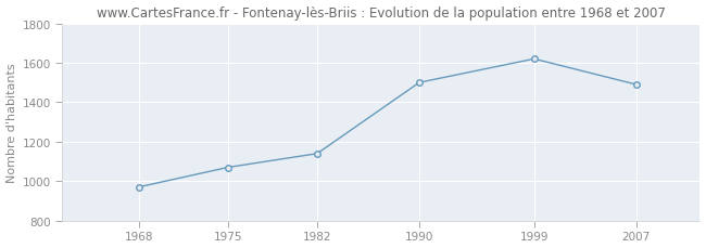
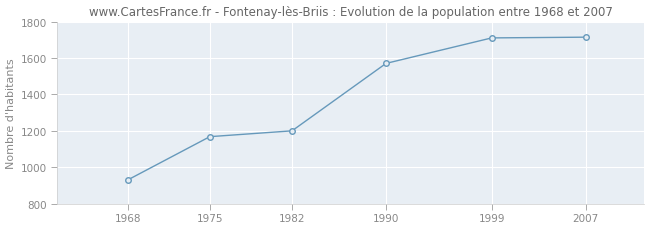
1968: 970 -> 930
1975: 1070 -> 1170
1982: 1140 -> 1200
1990: 1500 -> 1570
1999: 1620 -> 1710
2007: 1490 -> 1710
